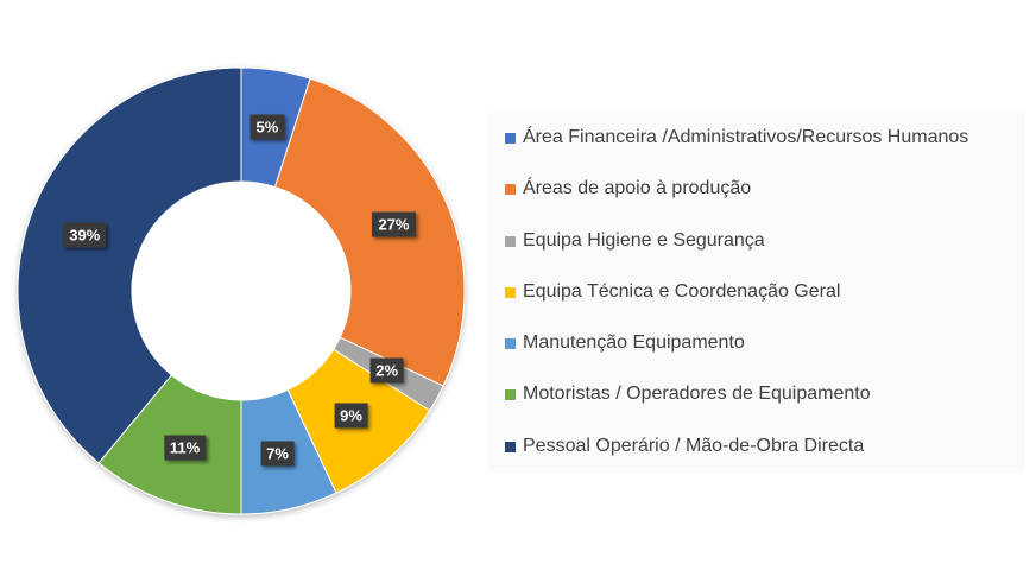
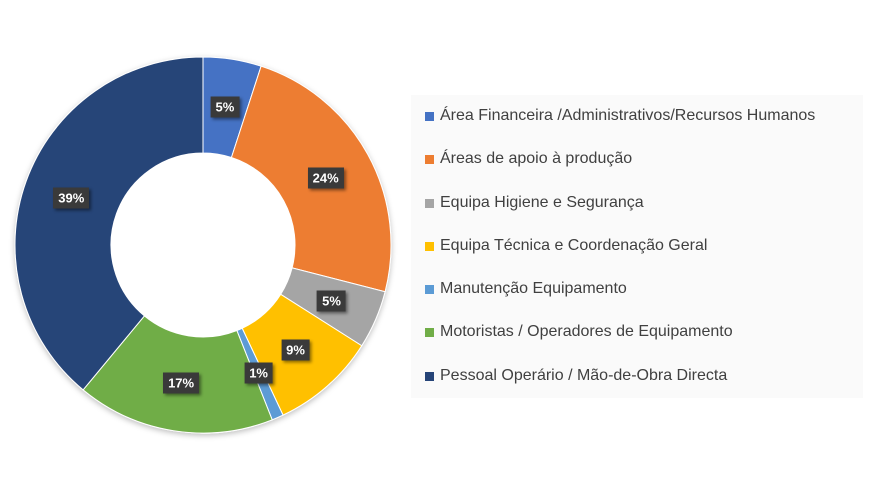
Áreas de apoio à produção: 27% -> 24%
Equipa Higiene e Segurança: 2% -> 5%
Manutenção Equipamento: 7% -> 1%
Motoristas / Operadores de Equipamento: 11% -> 17%
